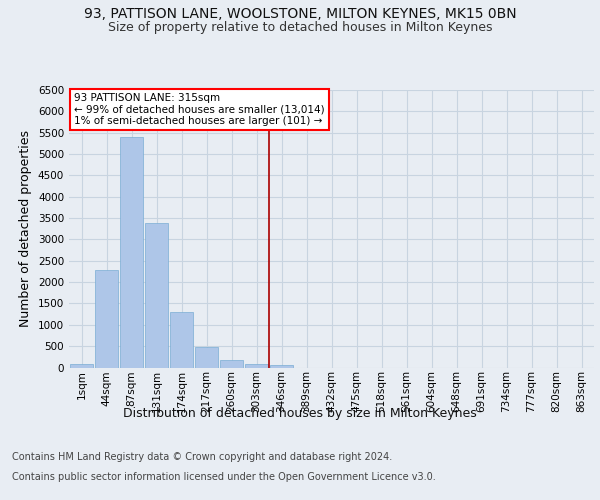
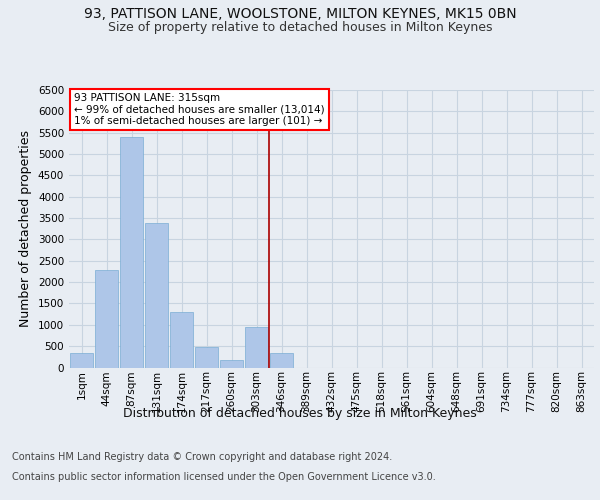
1sqm: 80 -> 350
303sqm: 80 -> 950
346sqm: 60 -> 350
